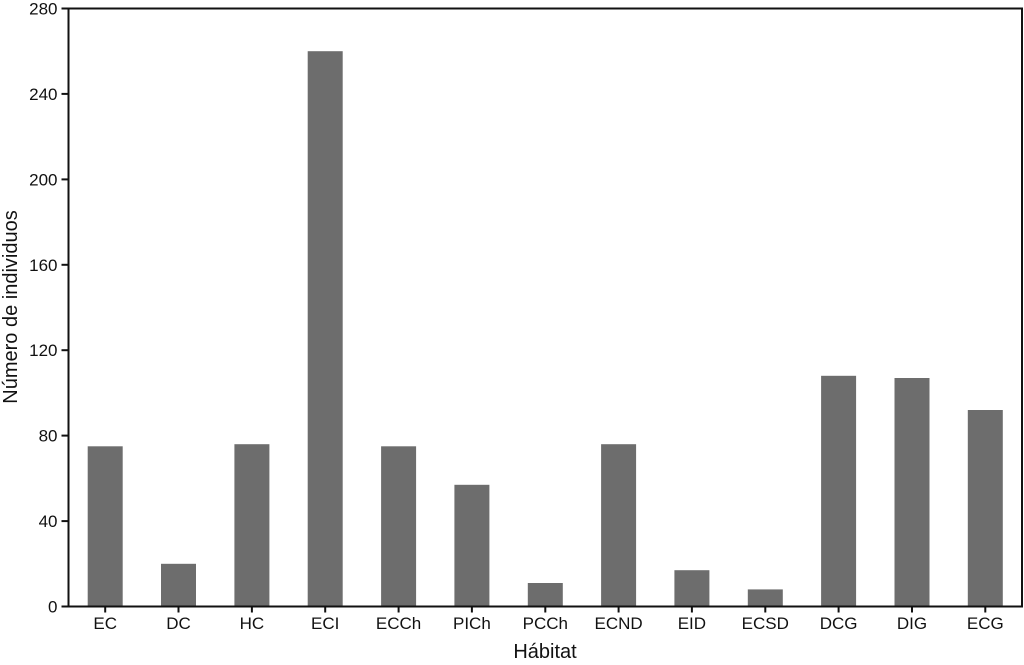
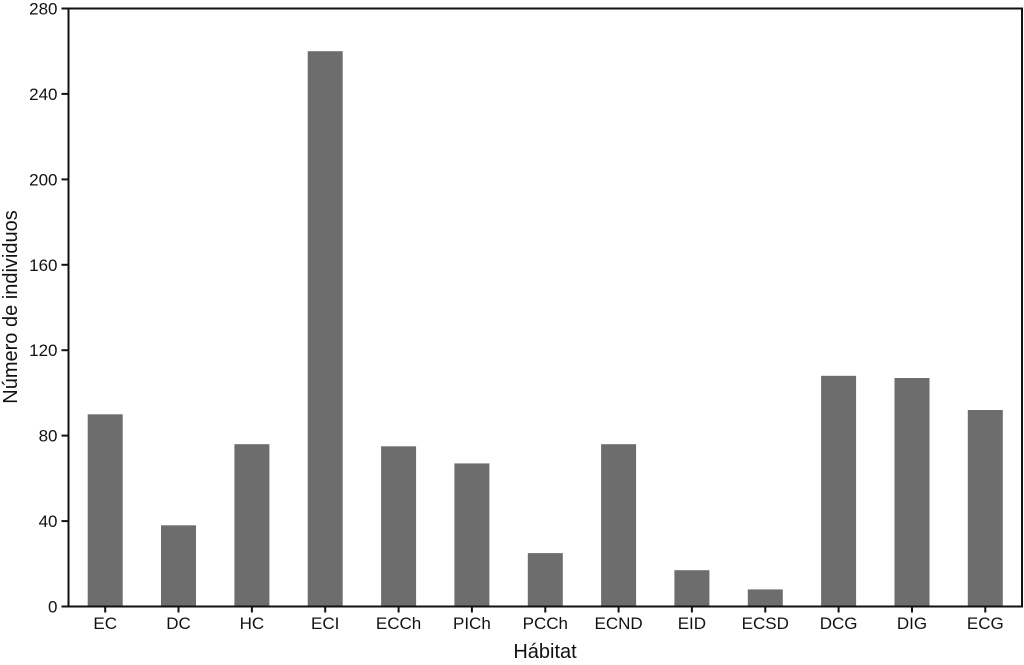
EC: 75 -> 90
DC: 20 -> 38
PICh: 57 -> 67
PCCh: 11 -> 25
